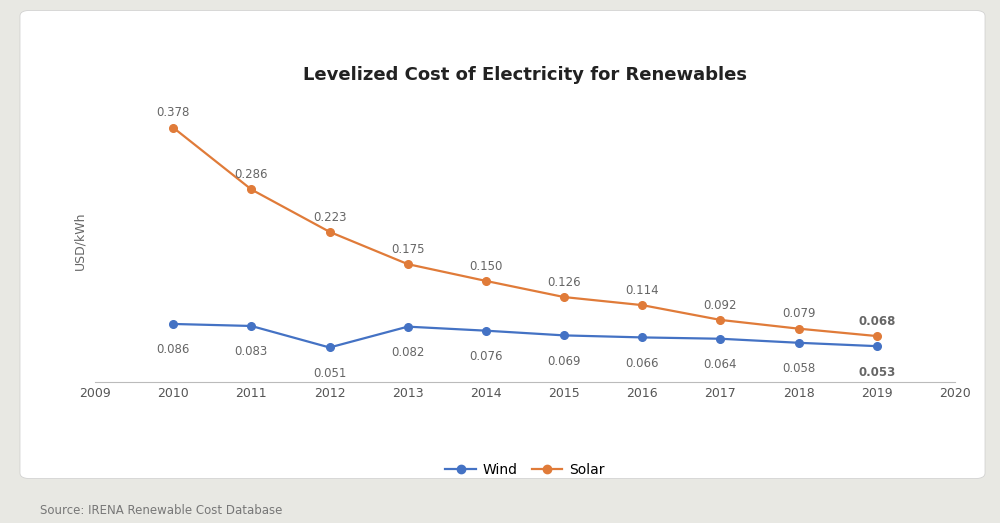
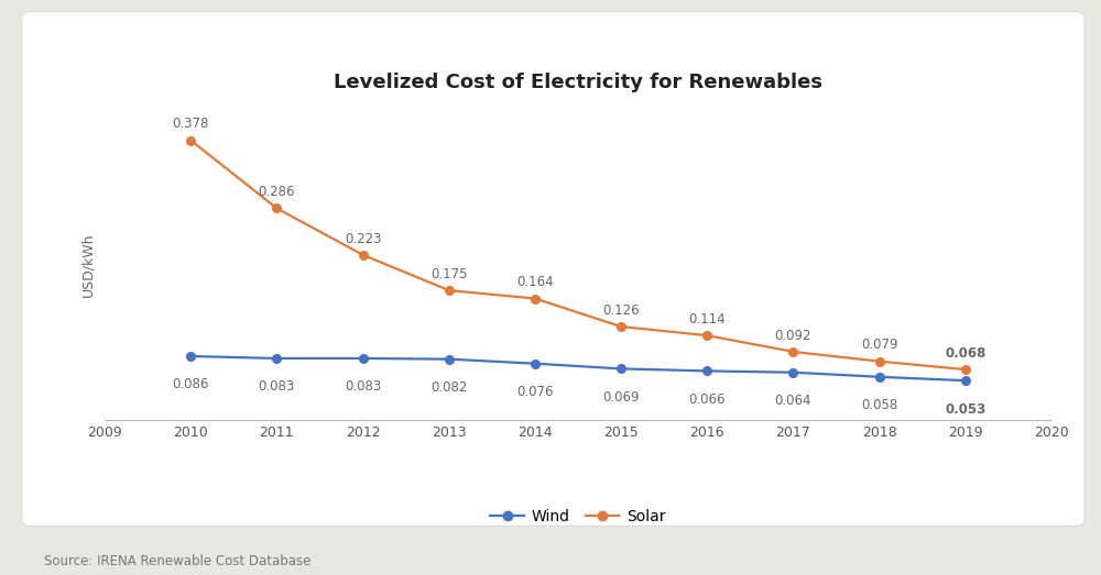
Wind/2012: 0.051 -> 0.083
Solar/2014: 0.150 -> 0.164
